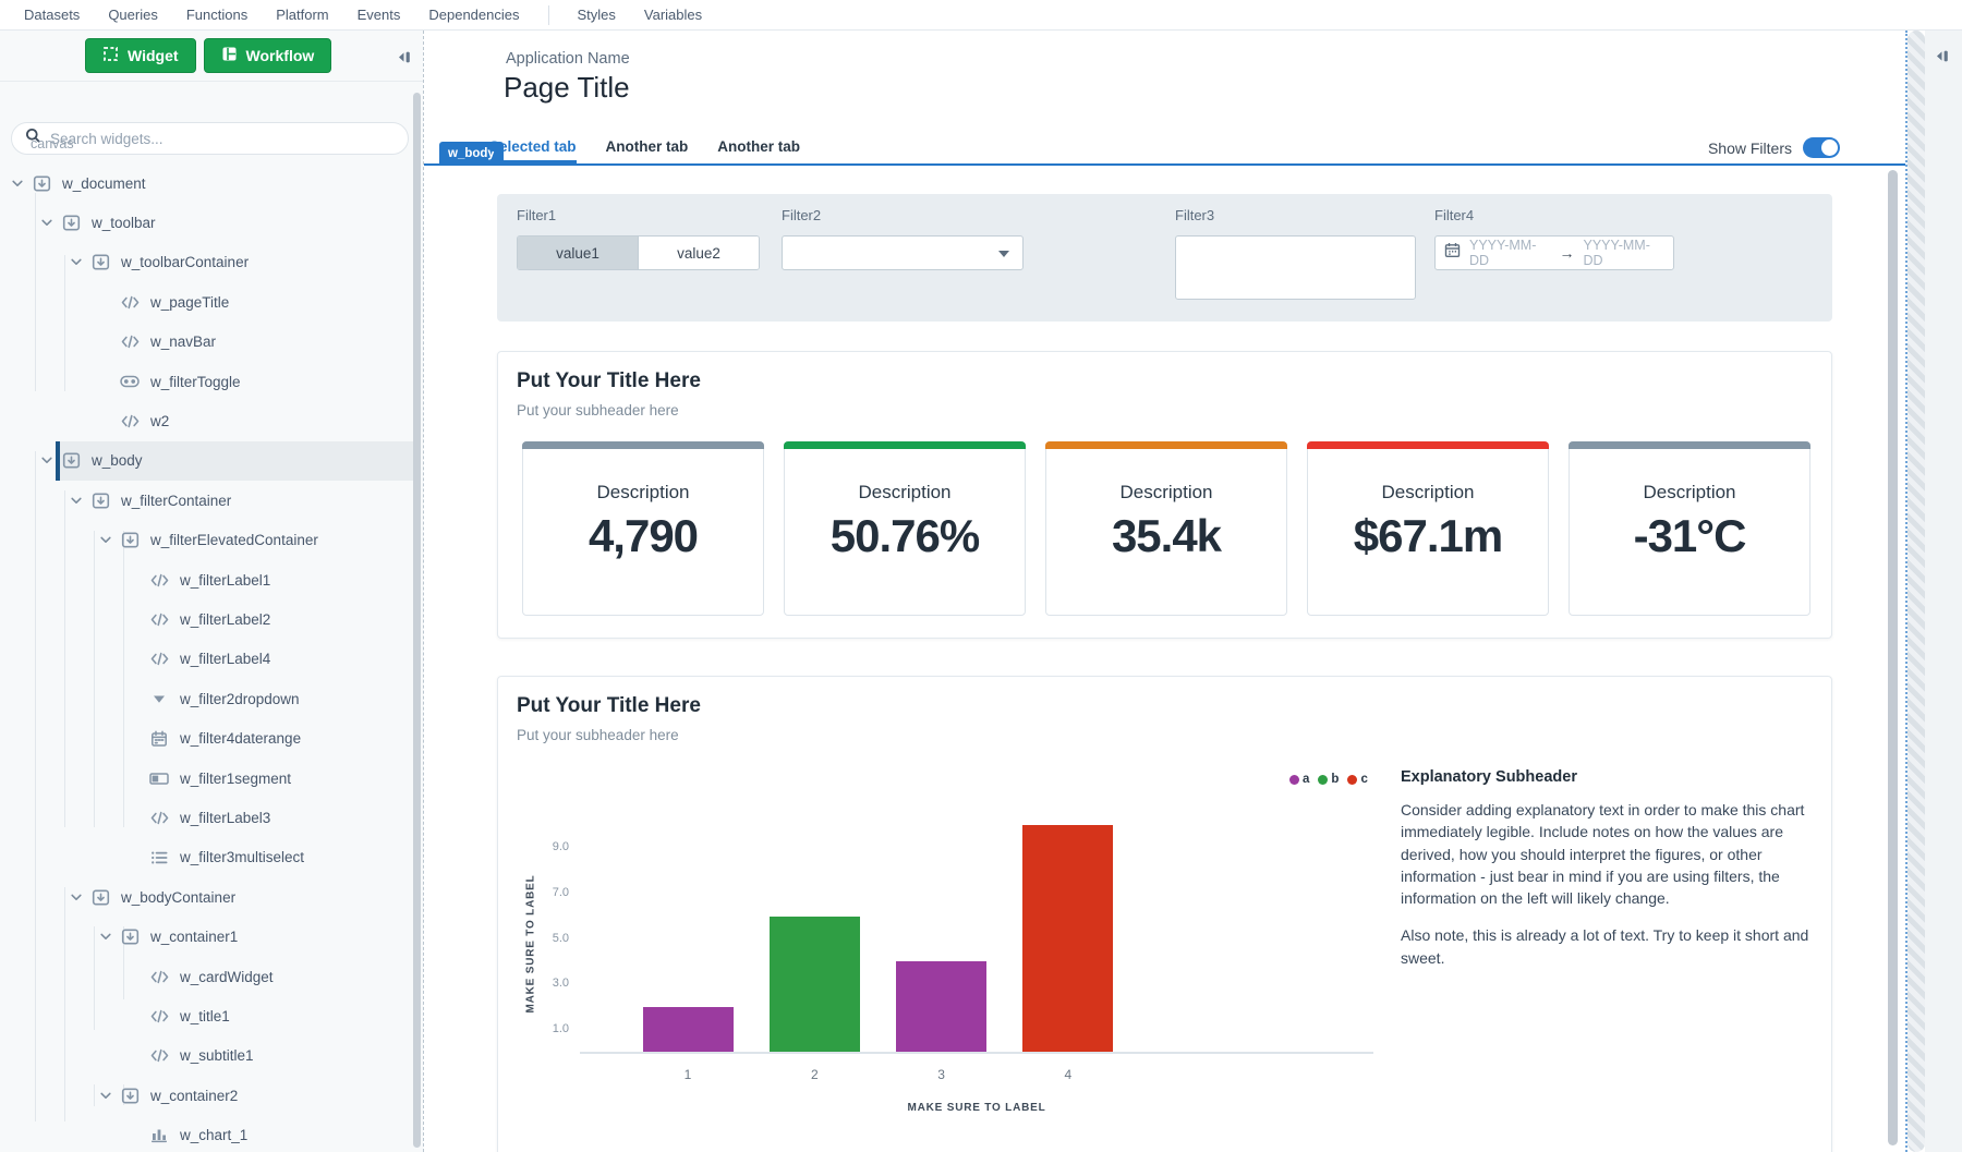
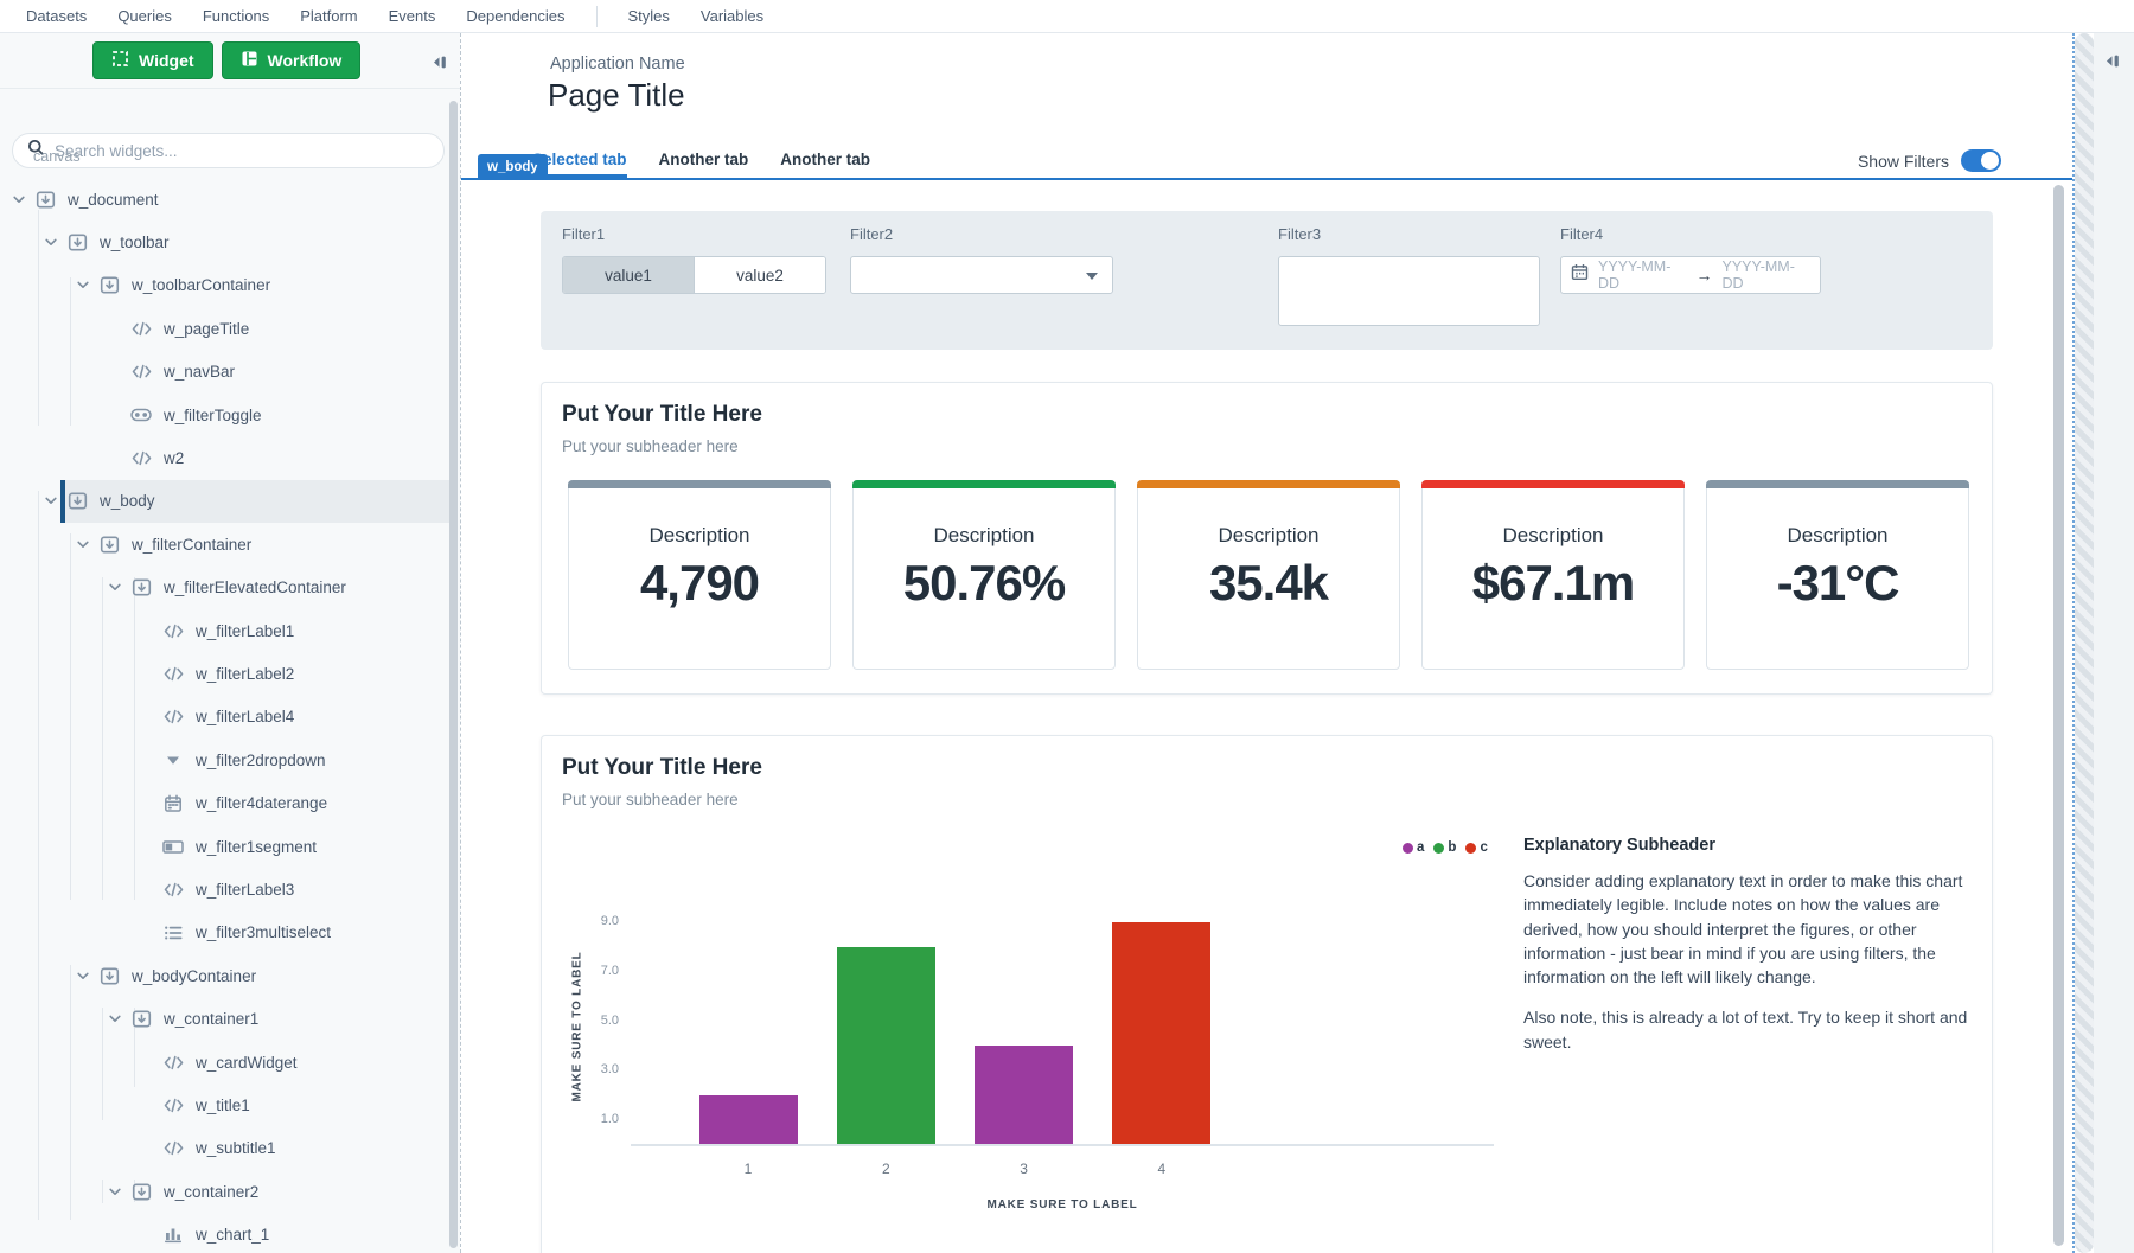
2: 6 -> 8
4: 10 -> 9
